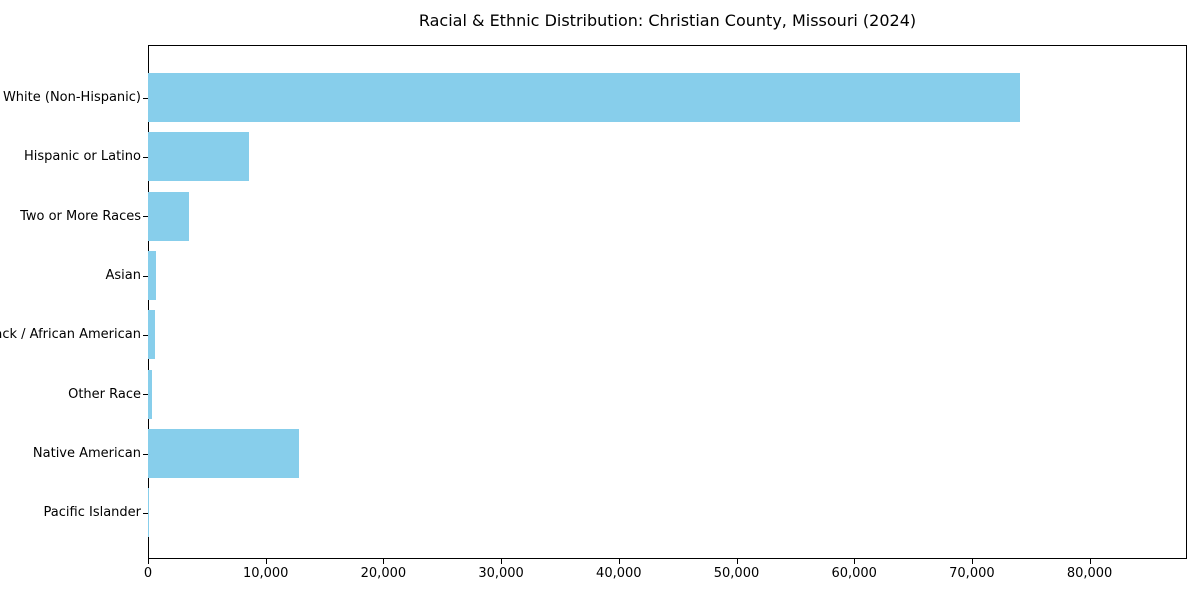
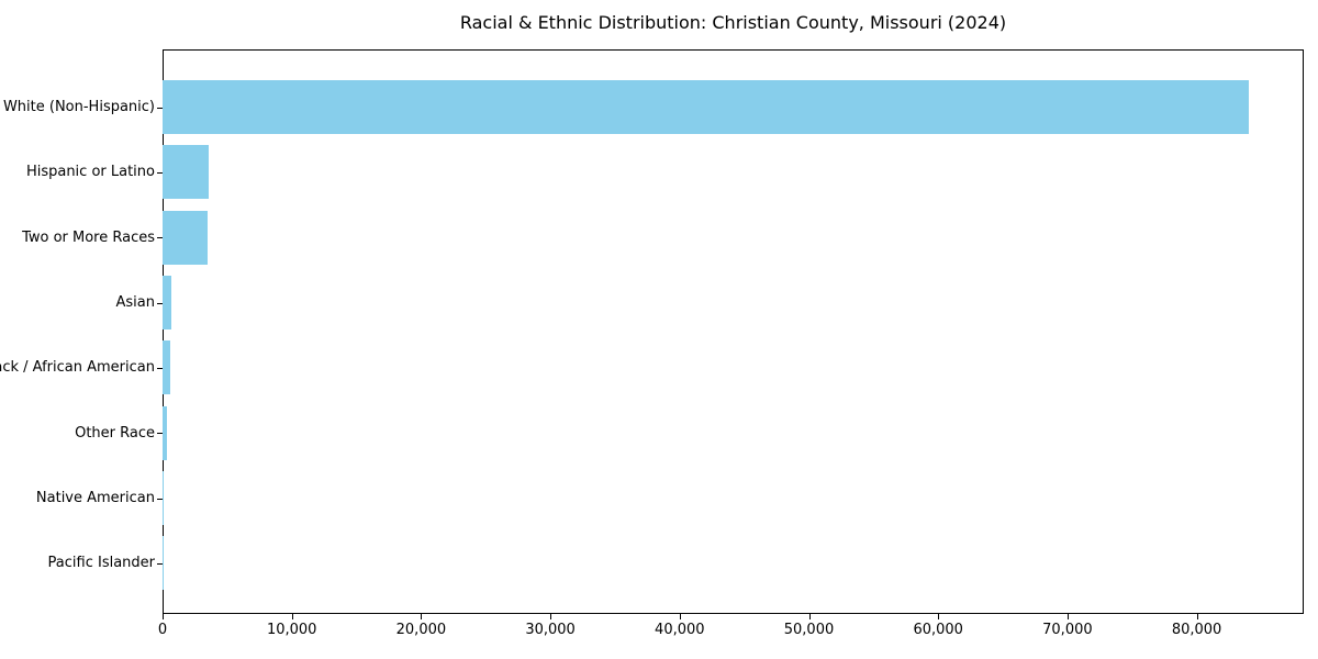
White (Non-Hispanic): 74100 -> 84000
Hispanic or Latino: 8600 -> 3600
Native American: 12800 -> 100
